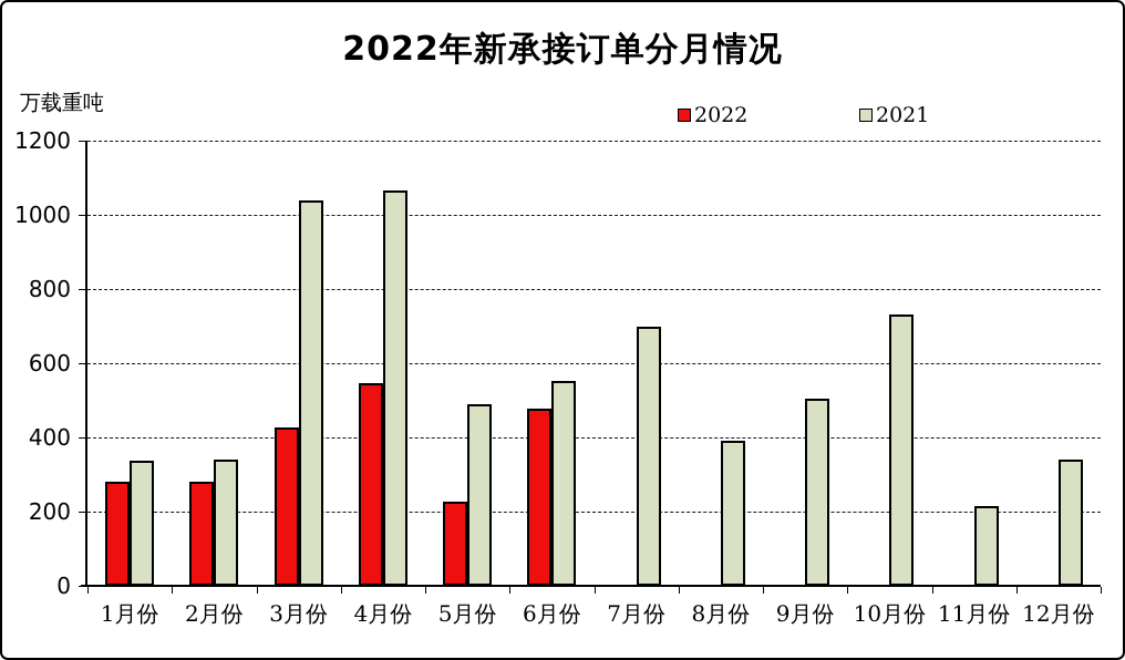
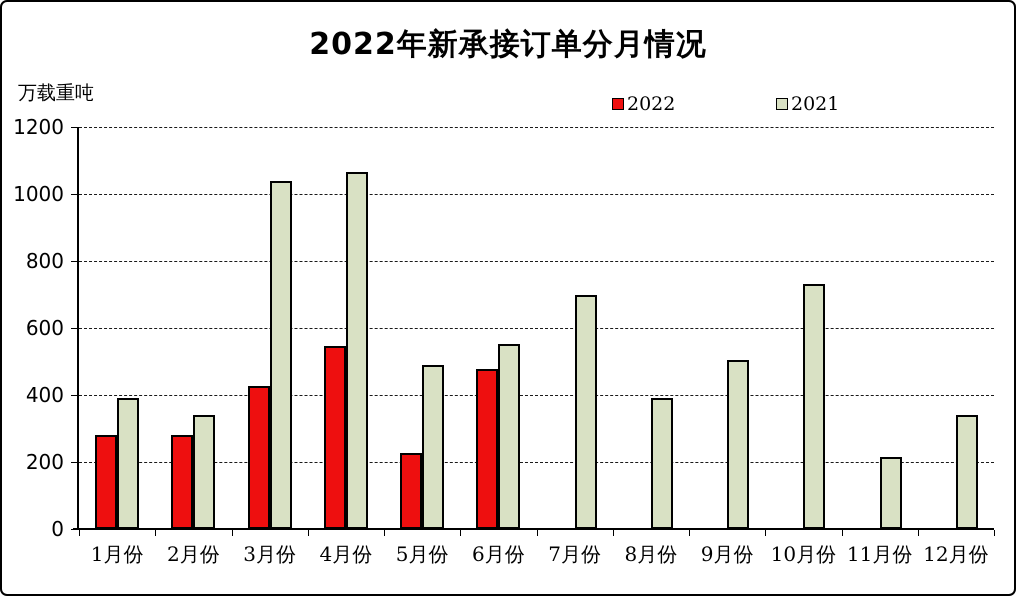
2021/1月份: 340 -> 390
